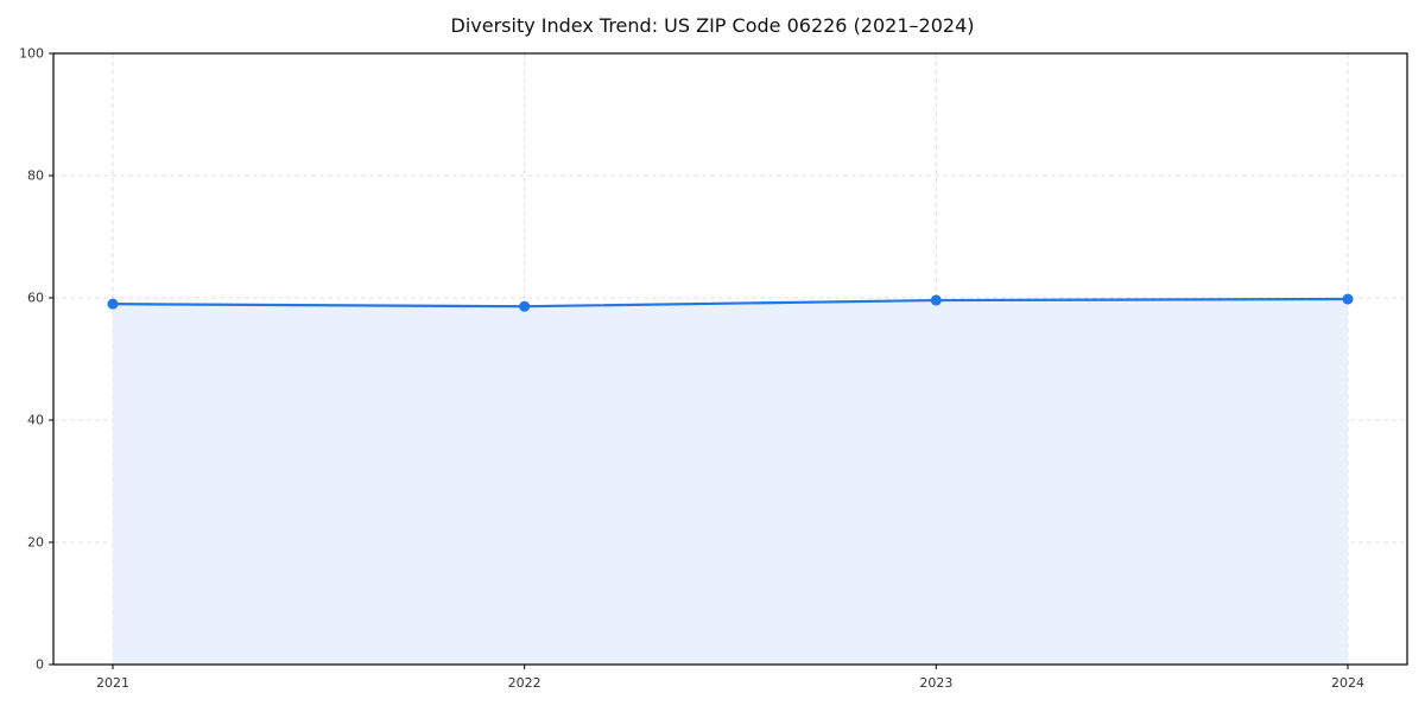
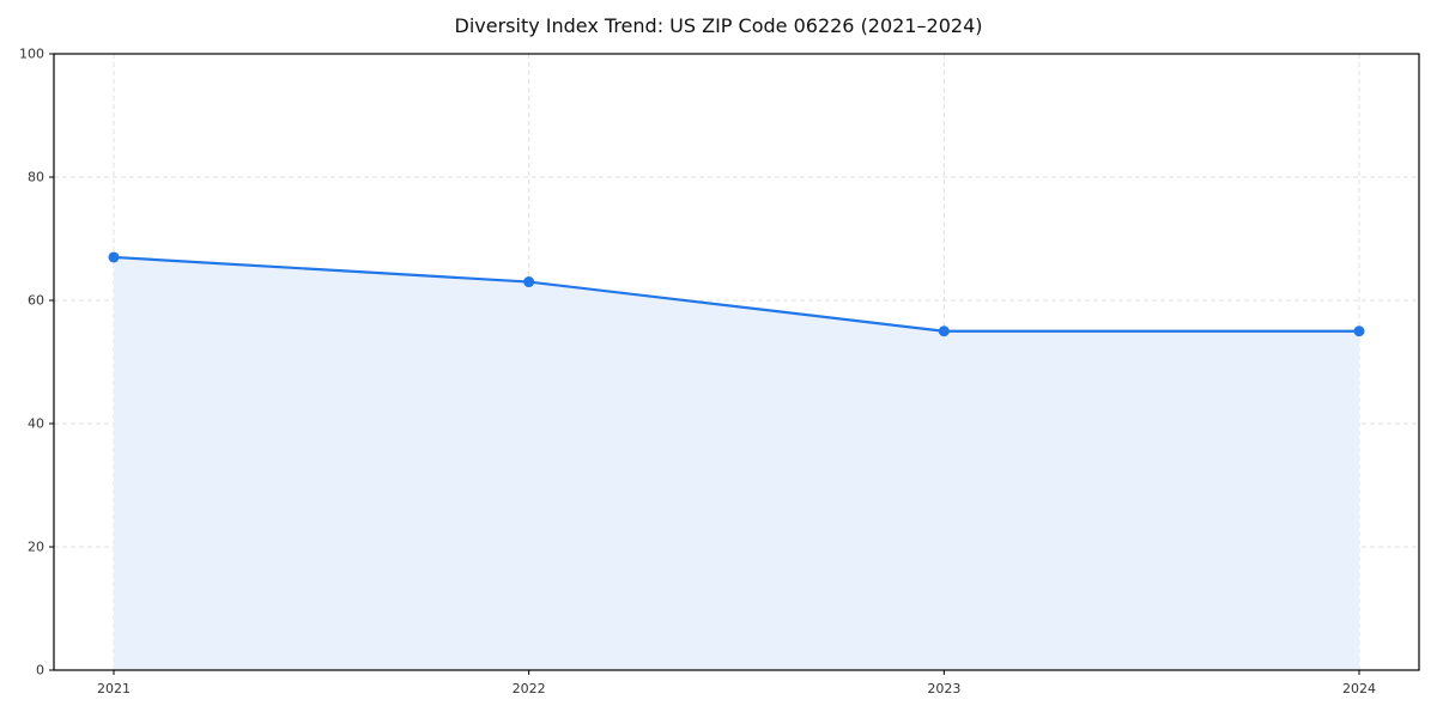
2021: 59 -> 67
2022: 59 -> 63
2023: 60 -> 55
2024: 60 -> 55
